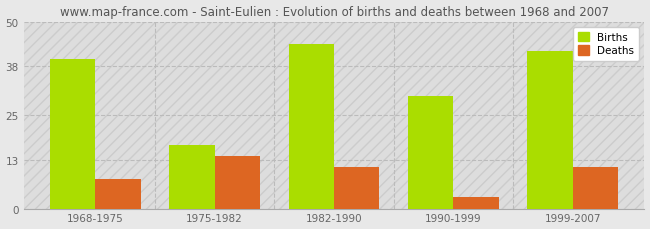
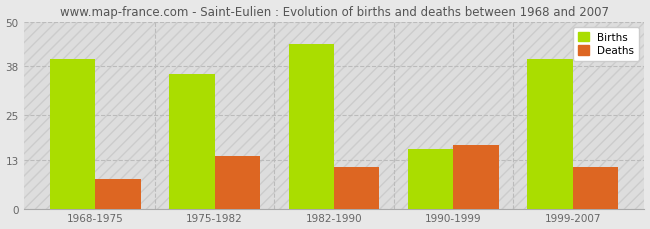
Births/1975-1982: 17 -> 36
Births/1990-1999: 30 -> 16
Deaths/1990-1999: 3 -> 17
Births/1999-2007: 42 -> 40
